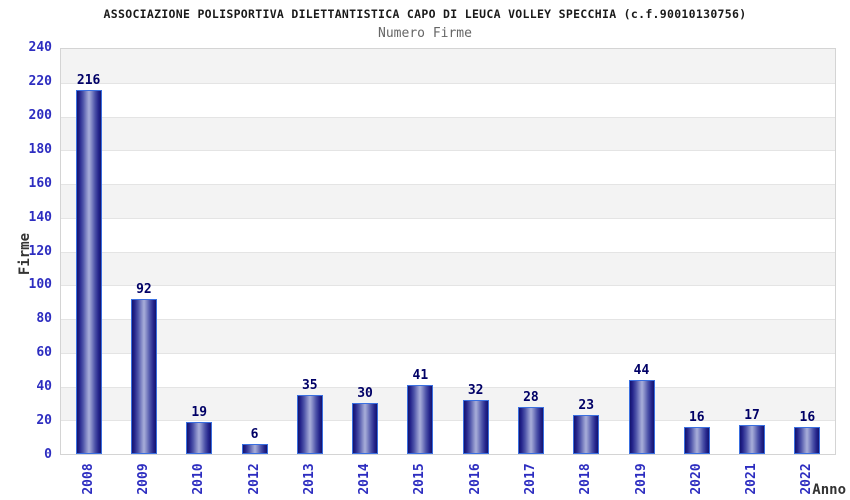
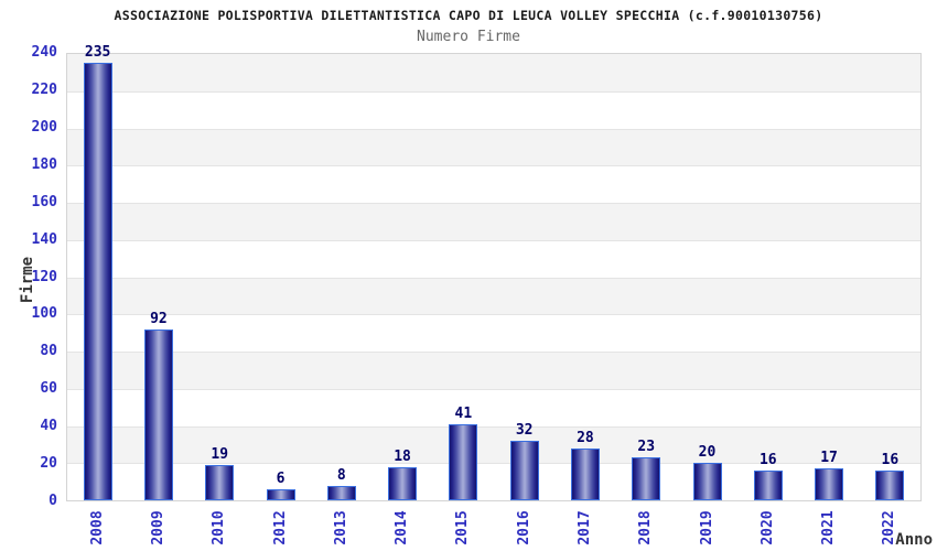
2008: 216 -> 235
2013: 35 -> 8
2014: 30 -> 18
2019: 44 -> 20
